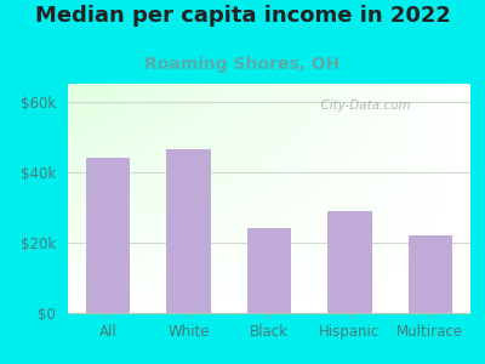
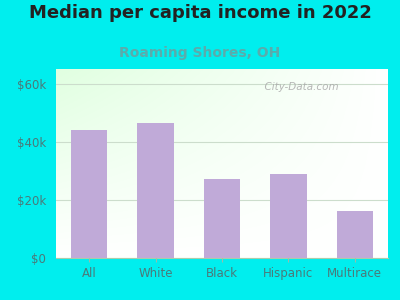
Black: $24.0k -> $27.0k
Multirace: $22.0k -> $16.0k
